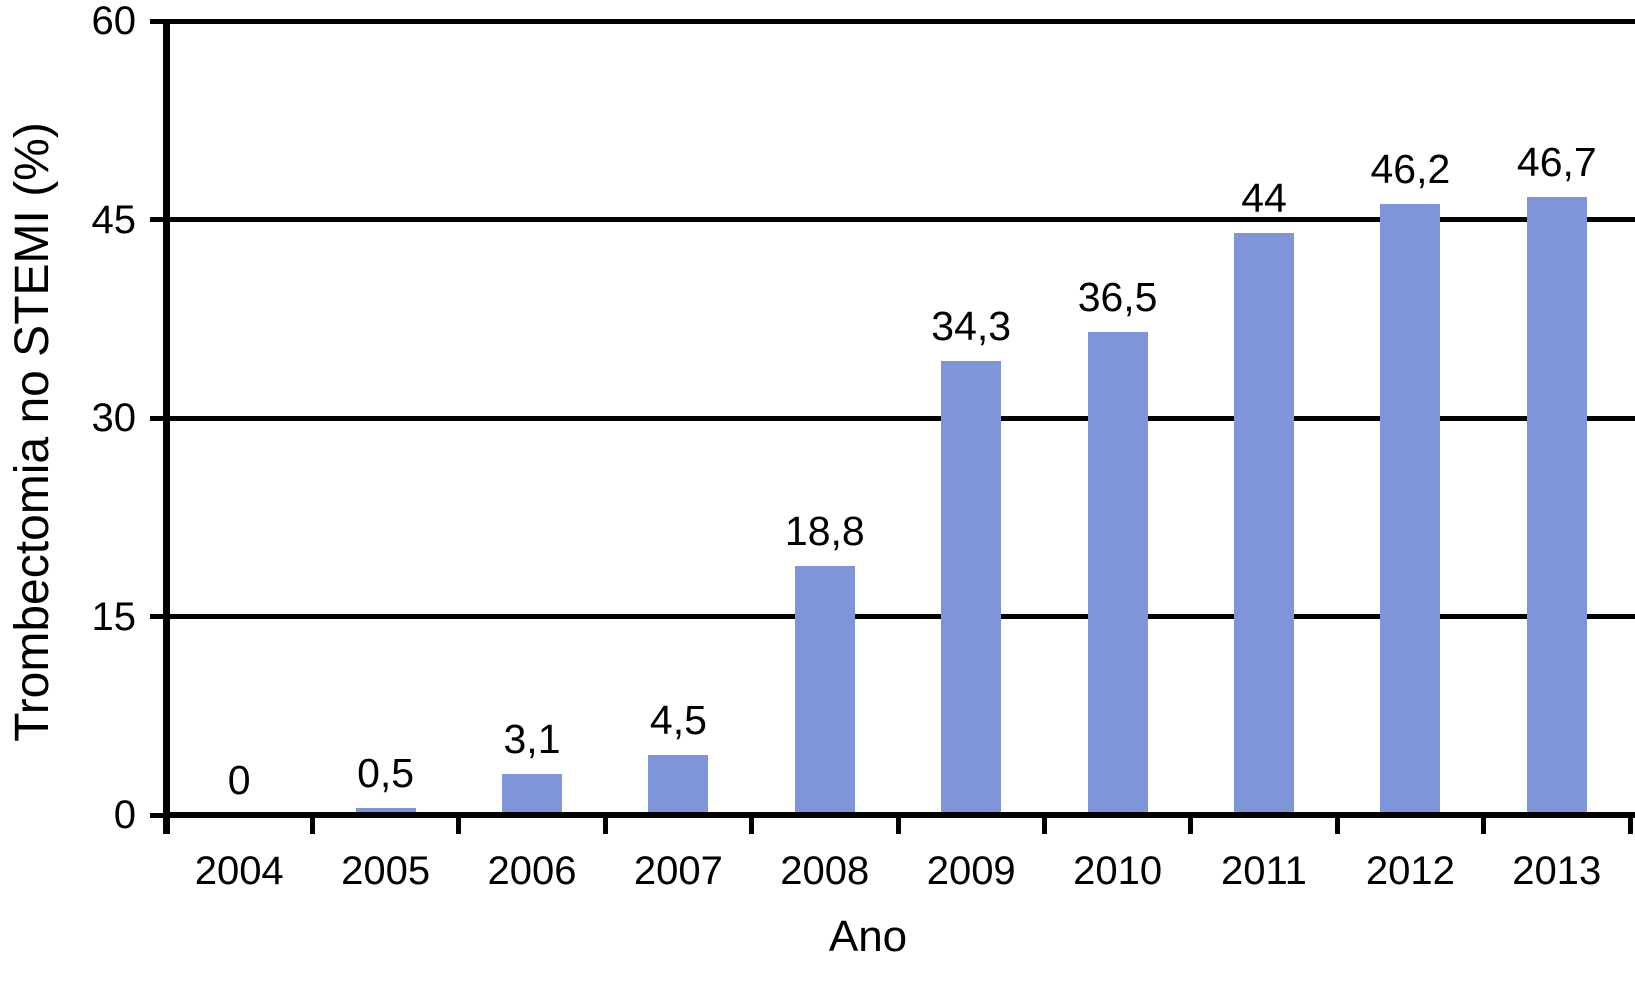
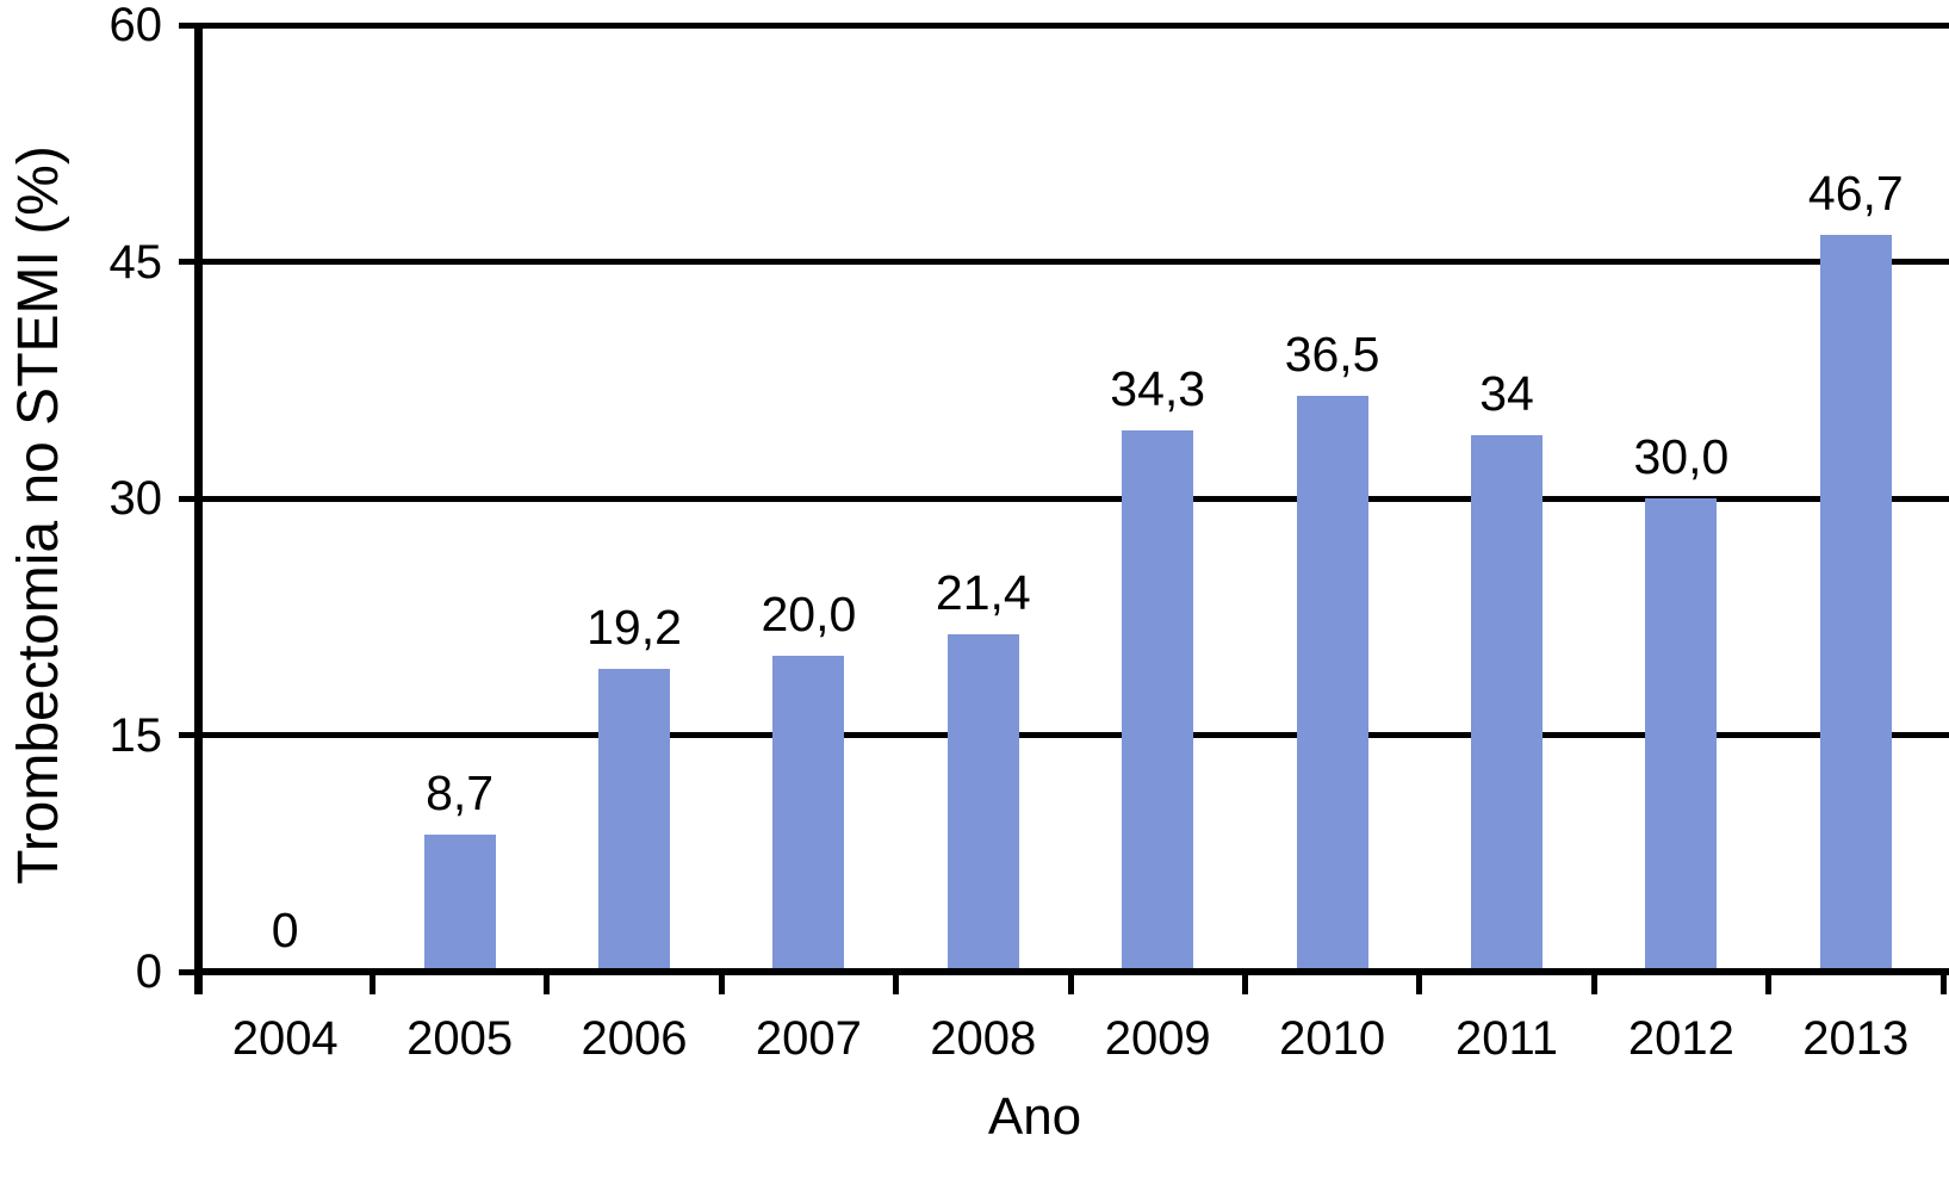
2005: 0,5 -> 8,7
2006: 3,1 -> 19,2
2007: 4,5 -> 20,0
2008: 18,8 -> 21,4
2011: 44 -> 34
2012: 46,2 -> 30,0
